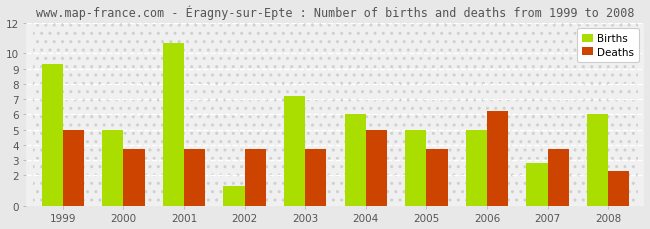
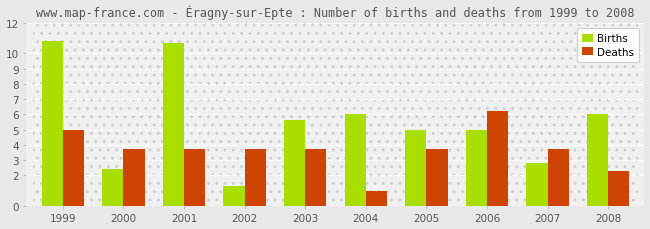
Births/1999: 9.3 -> 10.8
Births/2000: 5.0 -> 2.4
Births/2003: 7.2 -> 5.6
Deaths/2004: 5.0 -> 1.0
